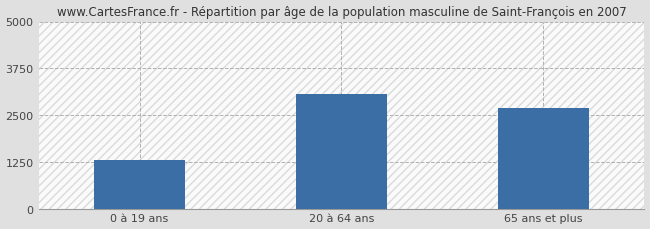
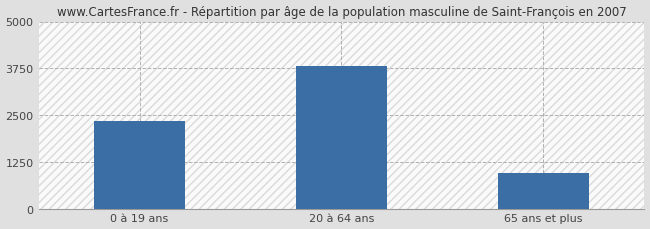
0 à 19 ans: 1300 -> 2350
20 à 64 ans: 3050 -> 3800
65 ans et plus: 2700 -> 950
